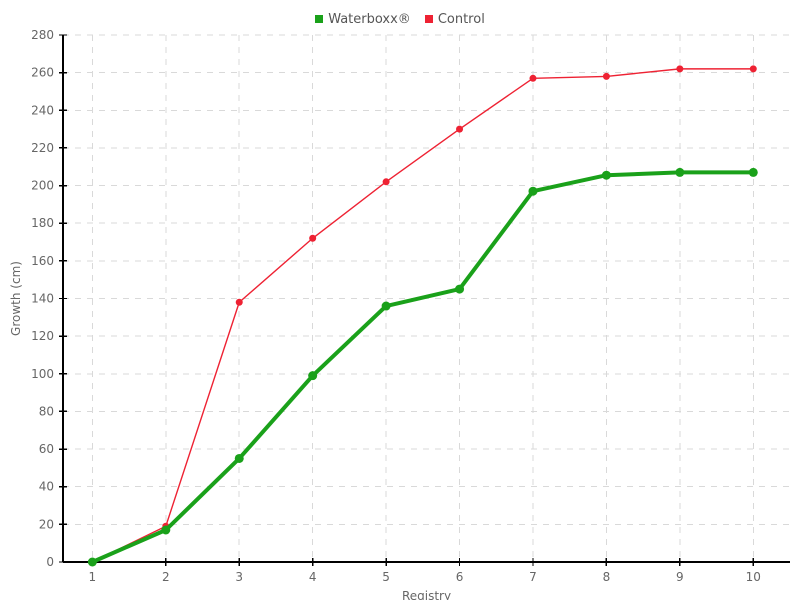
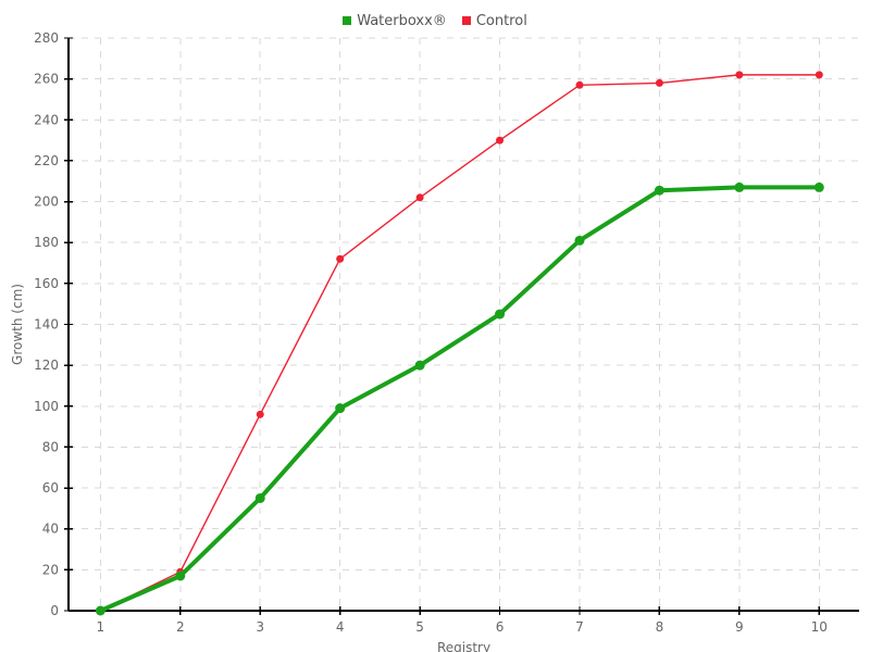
Control/3: 138 -> 96
Waterboxx®/5: 136 -> 120
Waterboxx®/7: 197 -> 181
